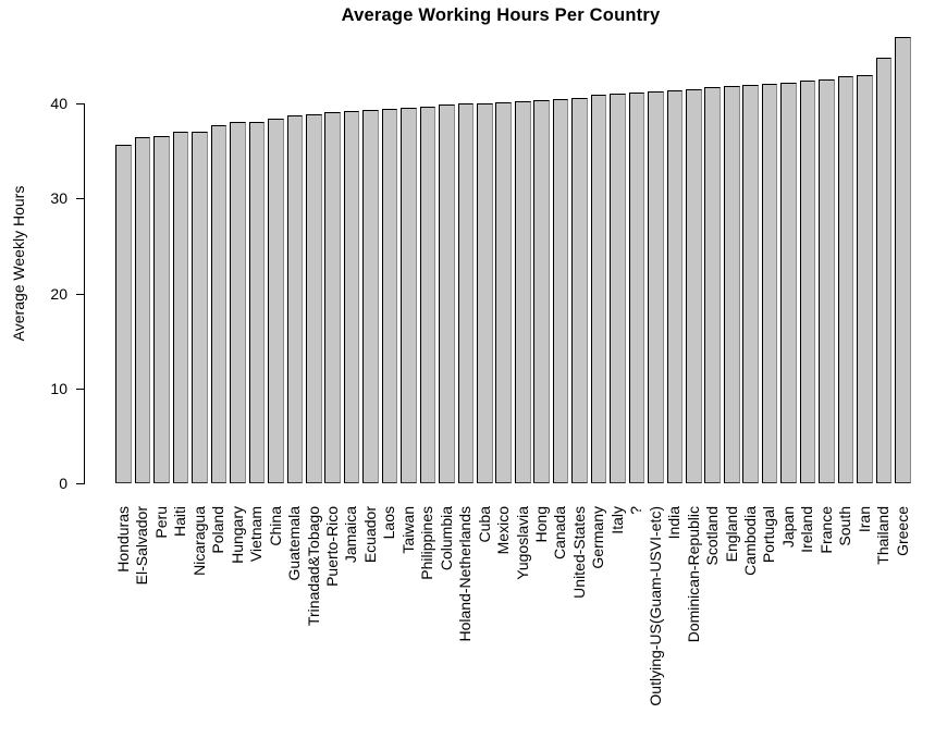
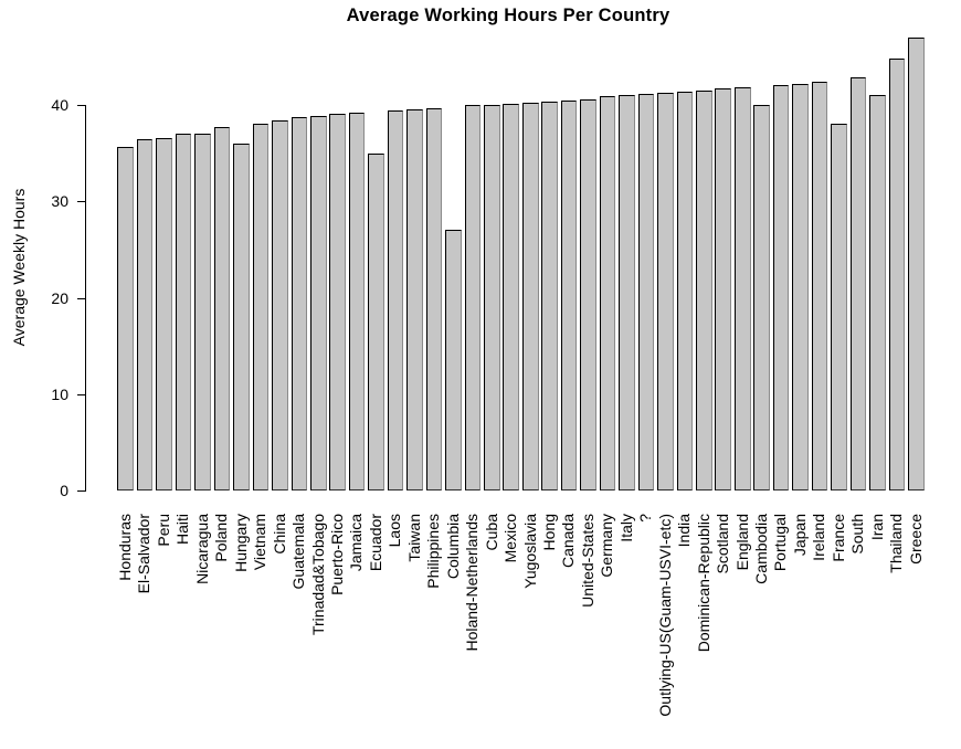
Hungary: 38 -> 36
Ecuador: 39 -> 35
Columbia: 40 -> 27
Cambodia: 42 -> 40
France: 42 -> 38
Iran: 43 -> 41
